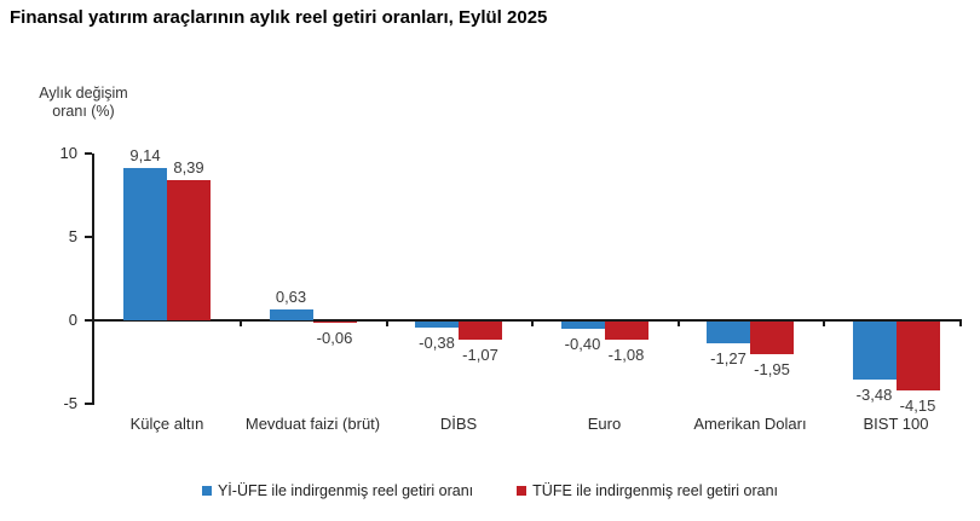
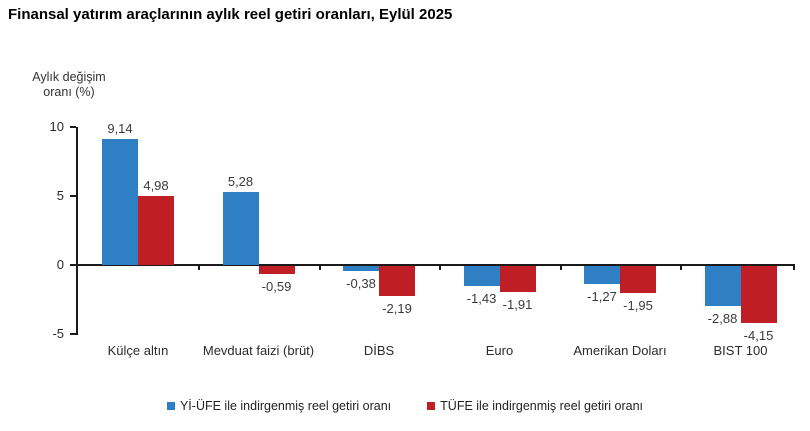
TÜFE ile indirgenmiş reel getiri oranı/Külçe altın: 8,39 -> 4,98
Yİ-ÜFE ile indirgenmiş reel getiri oranı/Mevduat faizi (brüt): 0,63 -> 5,28
TÜFE ile indirgenmiş reel getiri oranı/Mevduat faizi (brüt): -0,06 -> -0,59
TÜFE ile indirgenmiş reel getiri oranı/DİBS: -1,07 -> -2,19
Yİ-ÜFE ile indirgenmiş reel getiri oranı/Euro: -0,40 -> -1,43
TÜFE ile indirgenmiş reel getiri oranı/Euro: -1,08 -> -1,91
Yİ-ÜFE ile indirgenmiş reel getiri oranı/BIST 100: -3,48 -> -2,88
